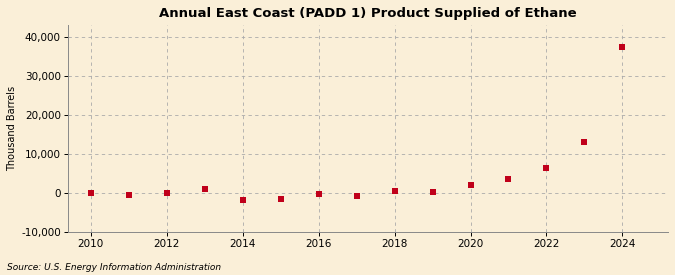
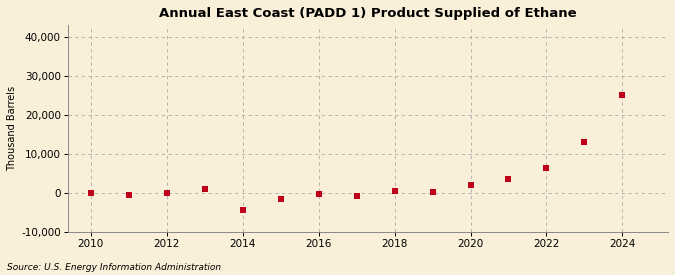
2014: -1,800 -> -4,500
2024: 37,500 -> 25,000
